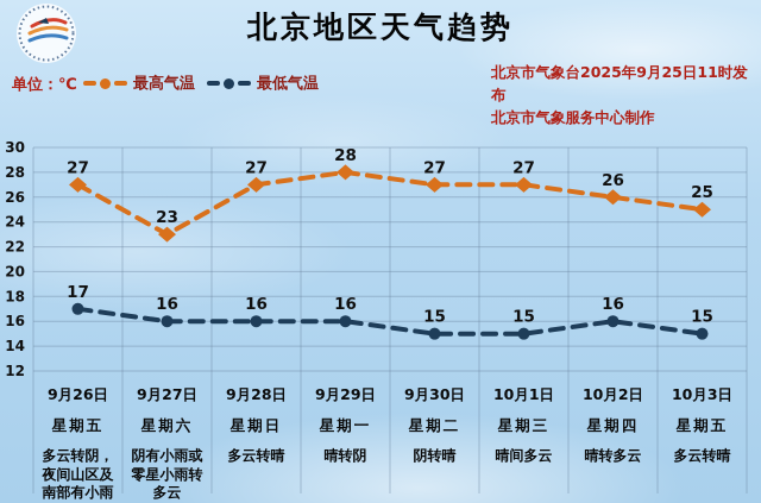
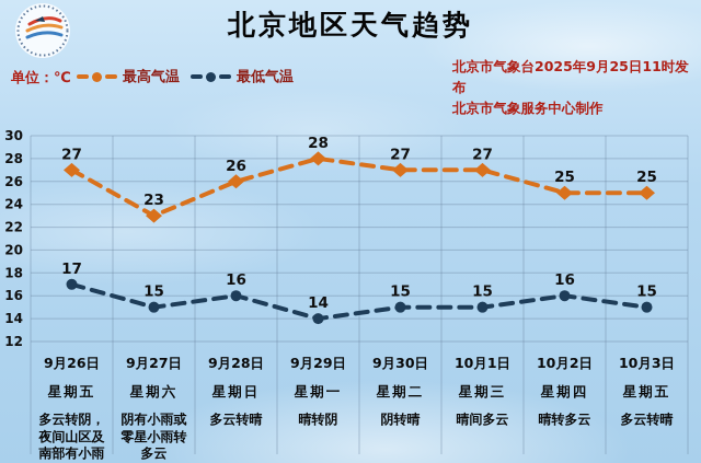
最低气温/9月27日: 16 -> 15
最高气温/9月28日: 27 -> 26
最低气温/9月29日: 16 -> 14
最高气温/10月2日: 26 -> 25
